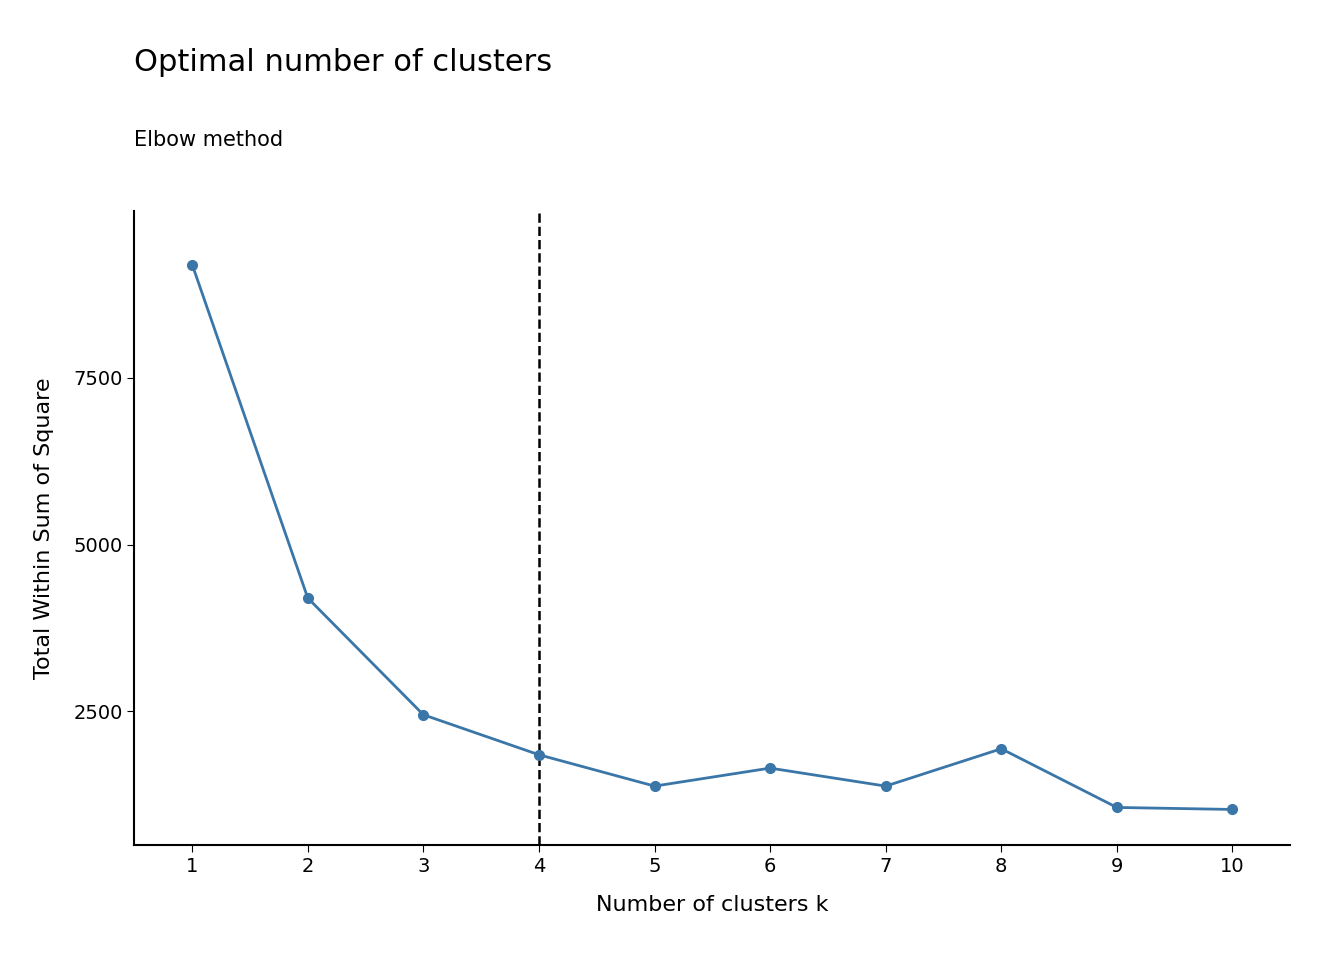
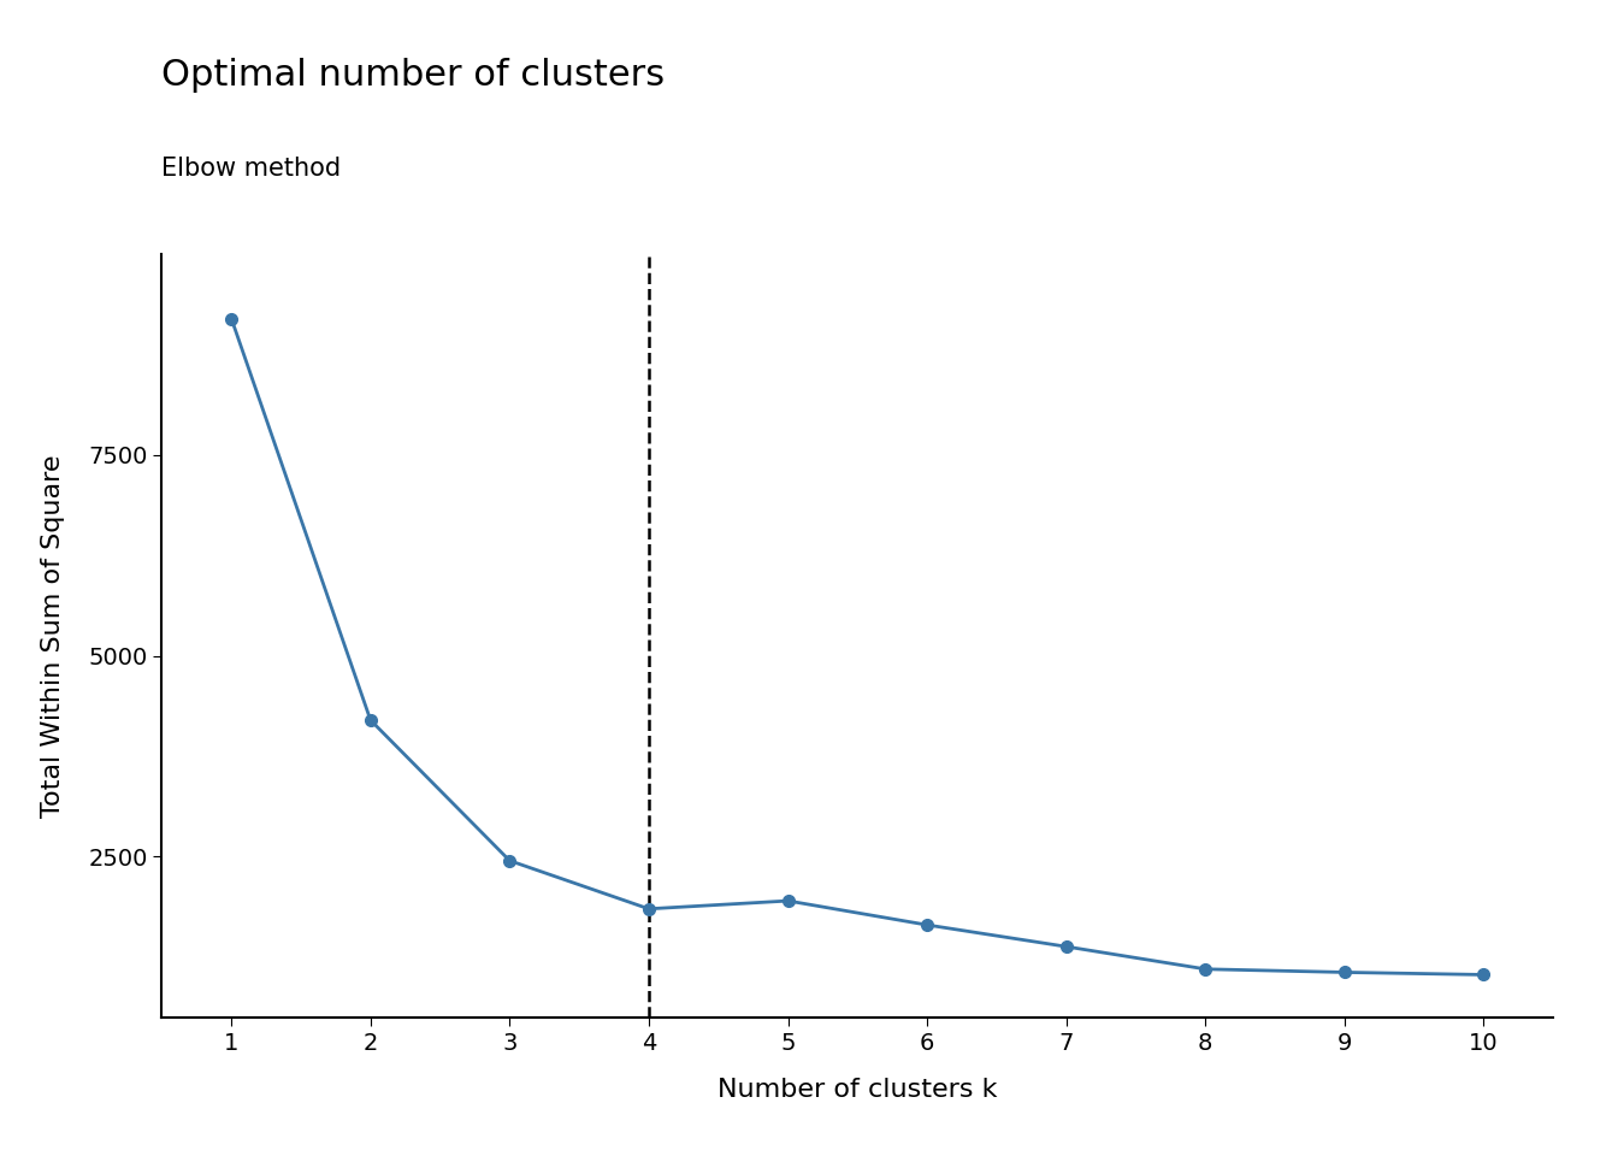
5: 1380 -> 1950
8: 1940 -> 1100
